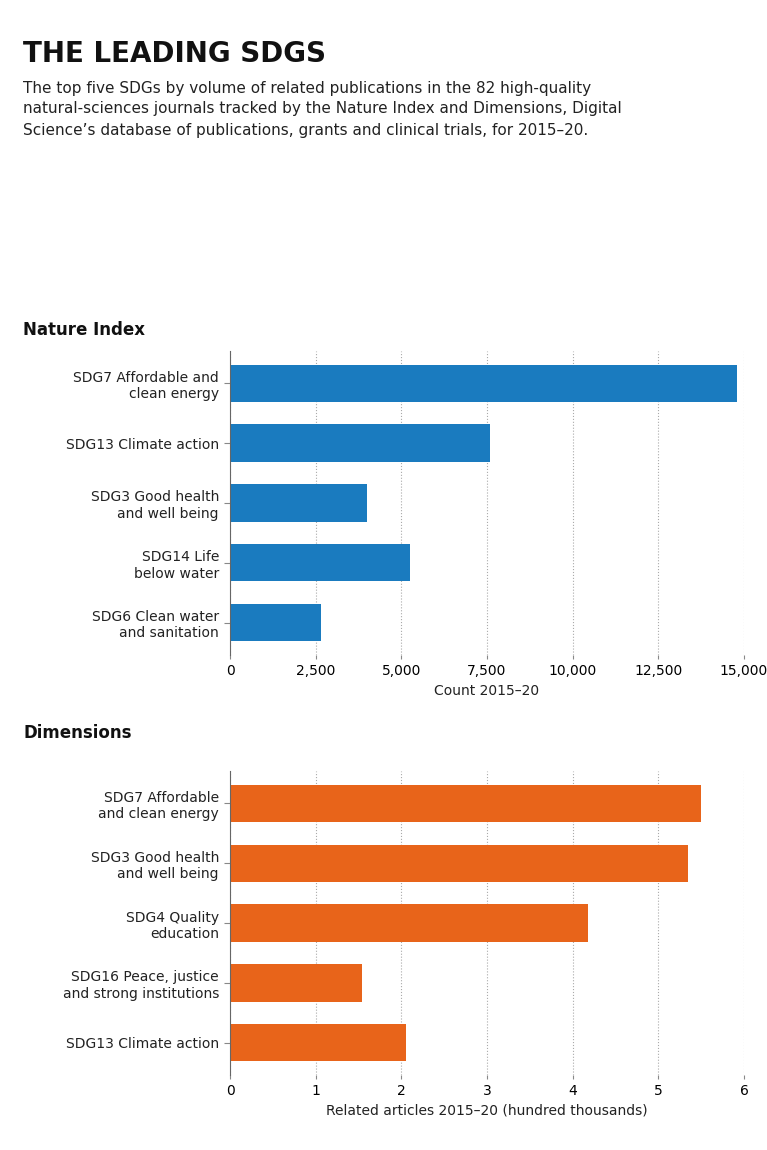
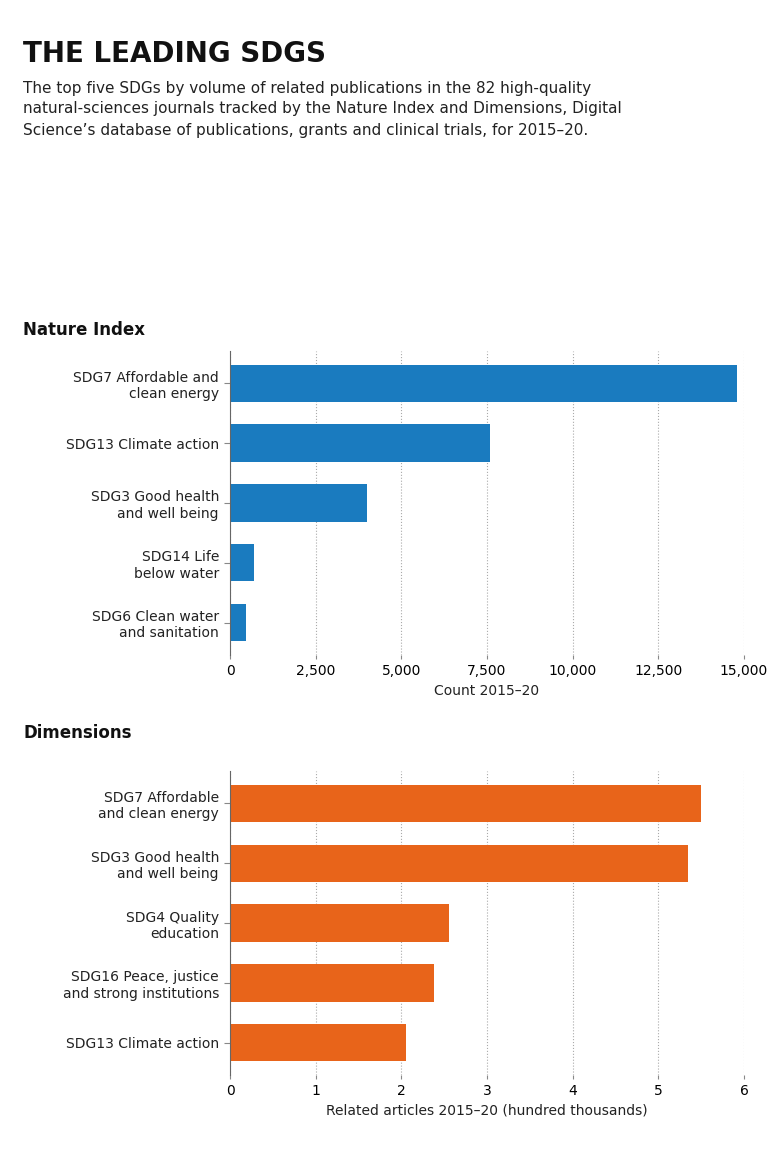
SDG14 Life below water: 5,250 -> 700
SDG6 Clean water and sanitation: 2,650 -> 450
SDG4 Quality education: 4.18 -> 2.55
SDG16 Peace, justice and strong institutions: 1.54 -> 2.38
